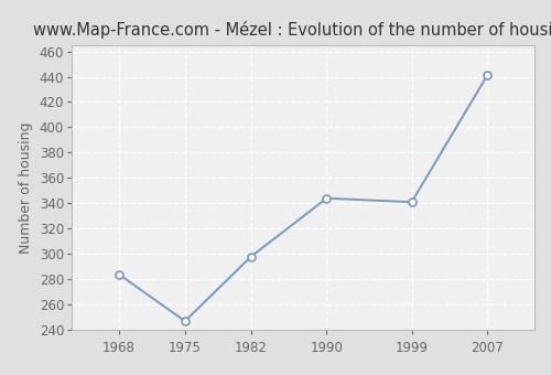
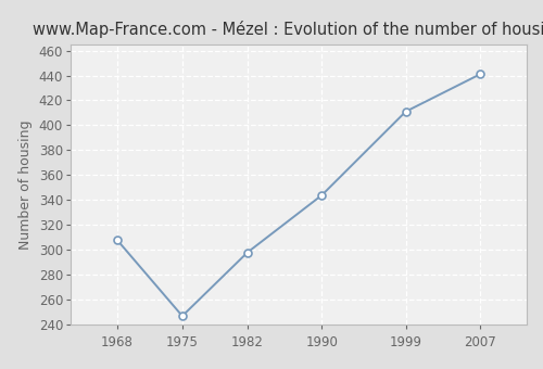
1968: 284 -> 308
1999: 341 -> 411
